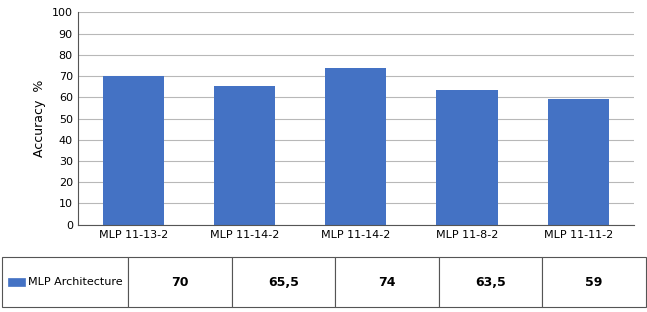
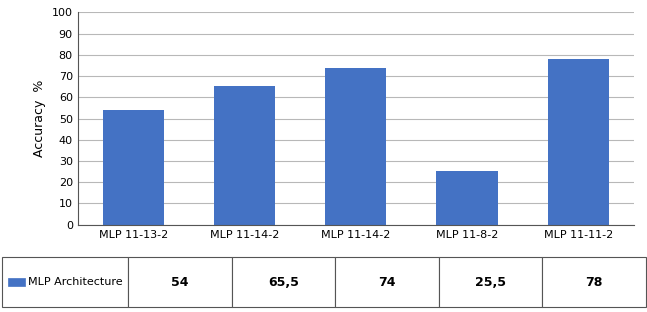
MLP 11-13-2: 70 -> 54
MLP 11-8-2: 63,5 -> 25,5
MLP 11-11-2: 59 -> 78
